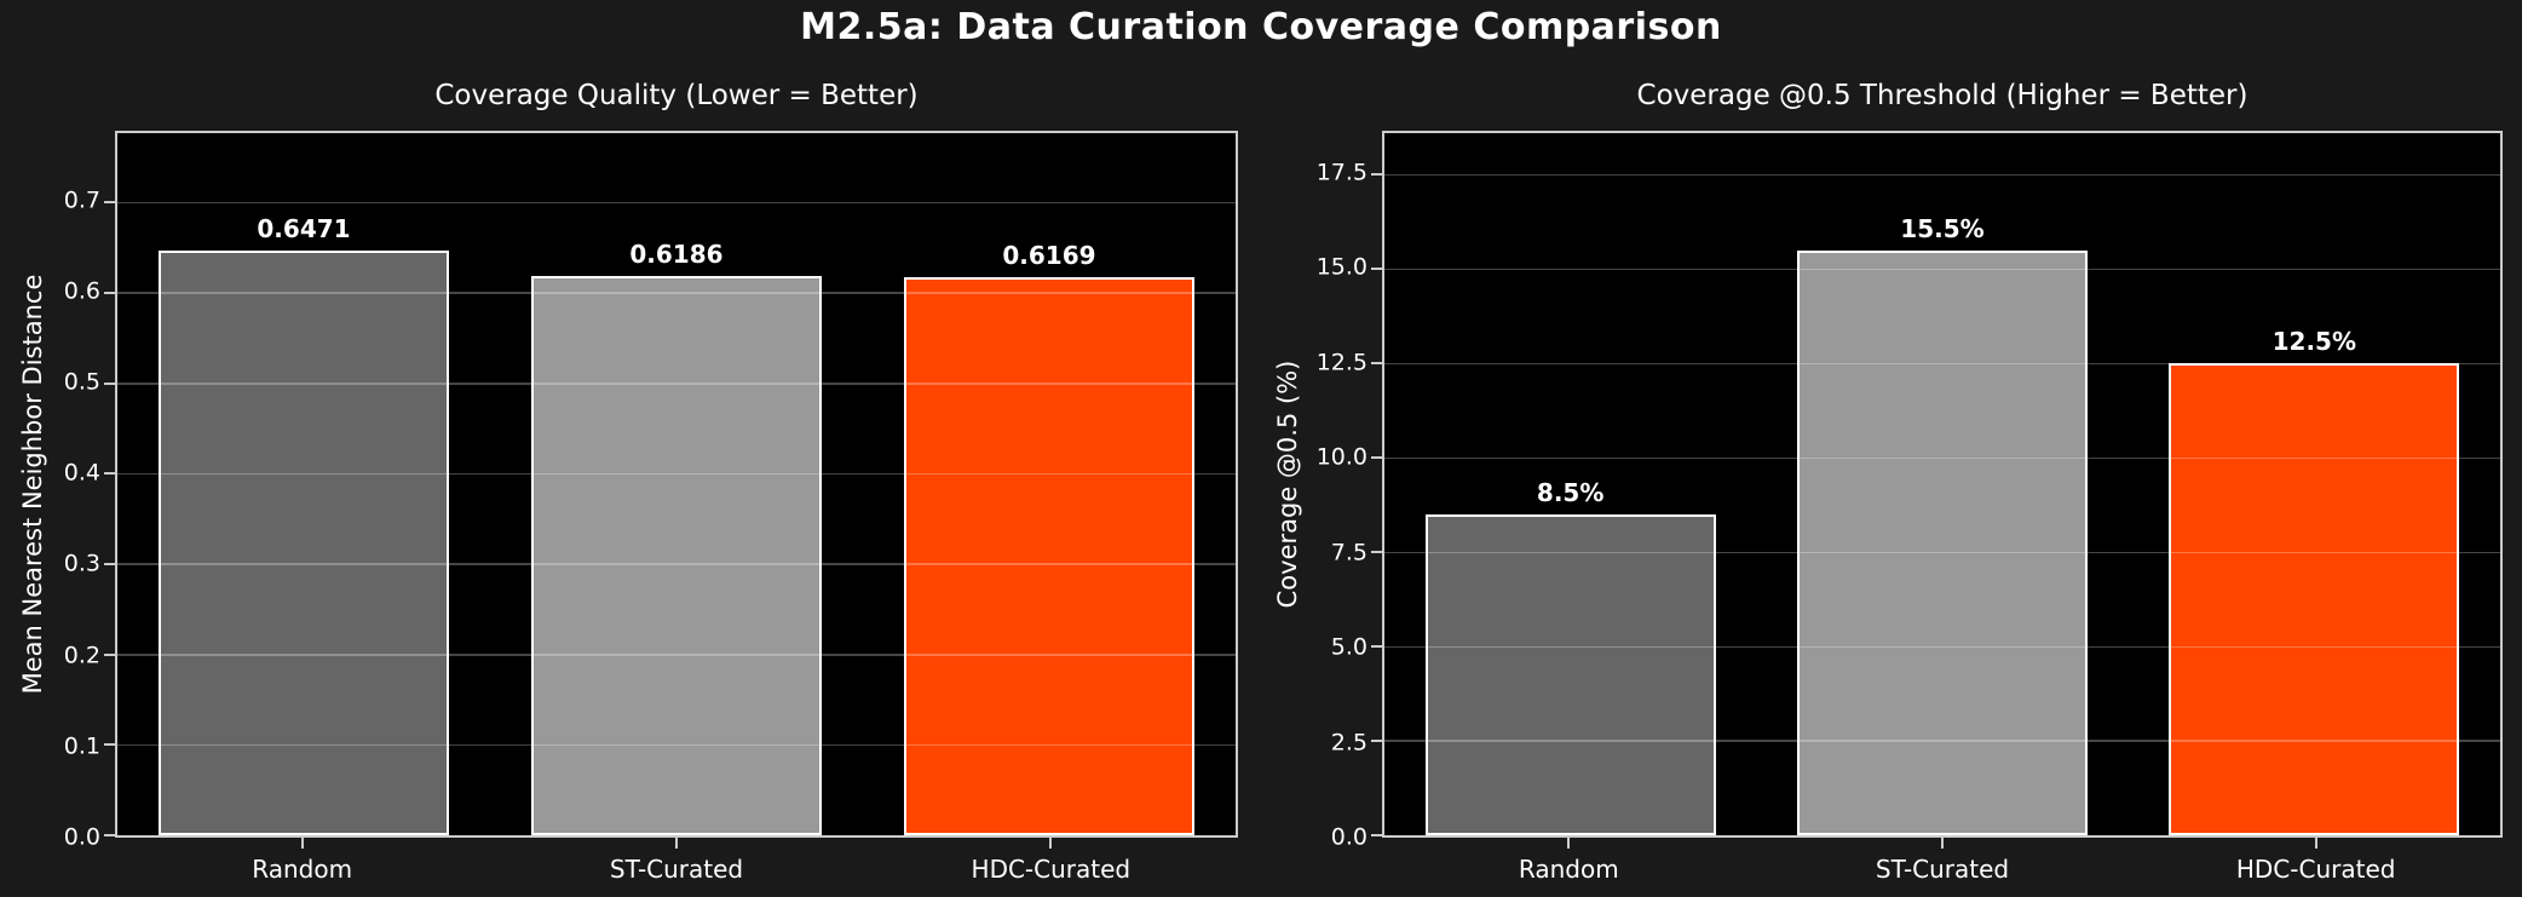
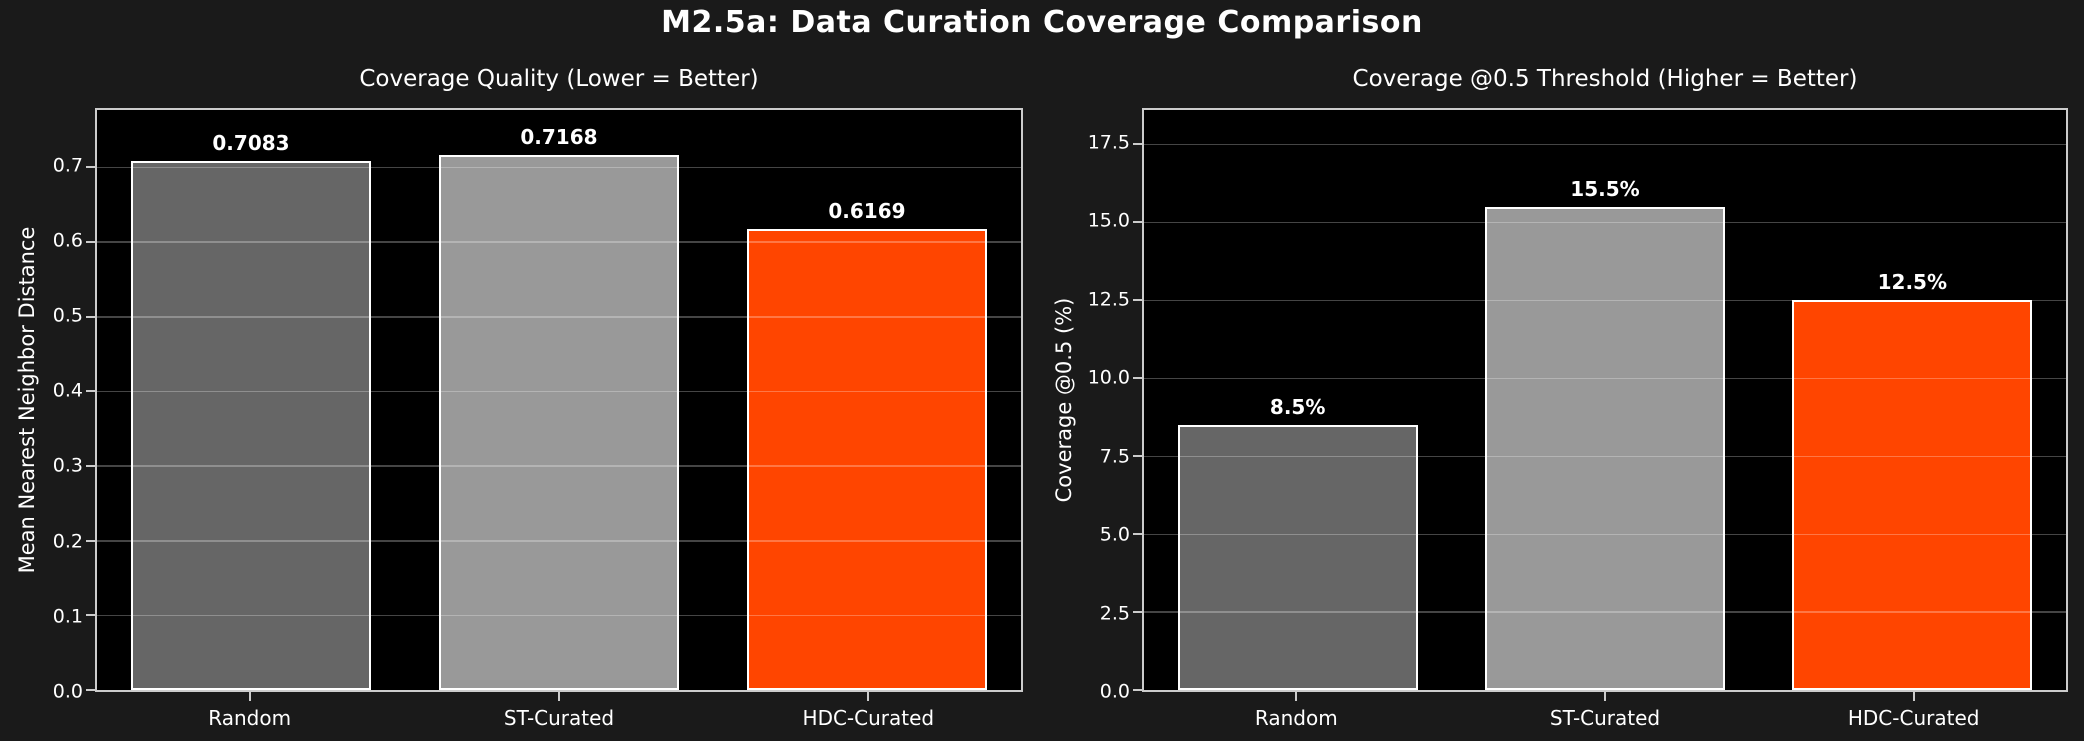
Coverage Quality (Lower = Better)/Random: 0.6471 -> 0.7083
Coverage Quality (Lower = Better)/ST-Curated: 0.6186 -> 0.7168
